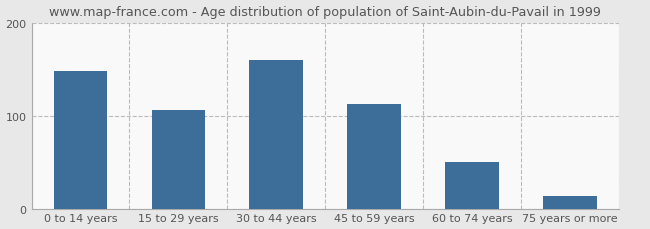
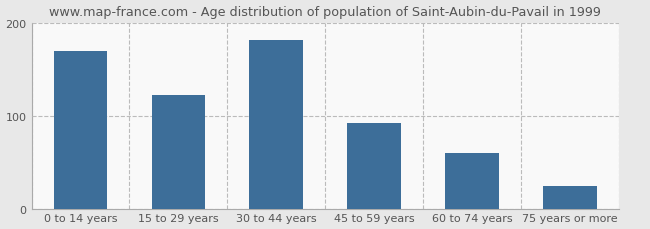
0 to 14 years: 148 -> 170
15 to 29 years: 106 -> 122
30 to 44 years: 160 -> 182
45 to 59 years: 113 -> 92
60 to 74 years: 50 -> 60
75 years or more: 14 -> 24
